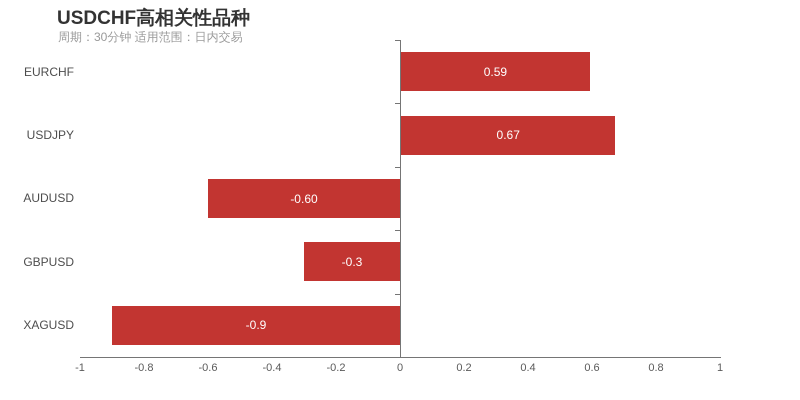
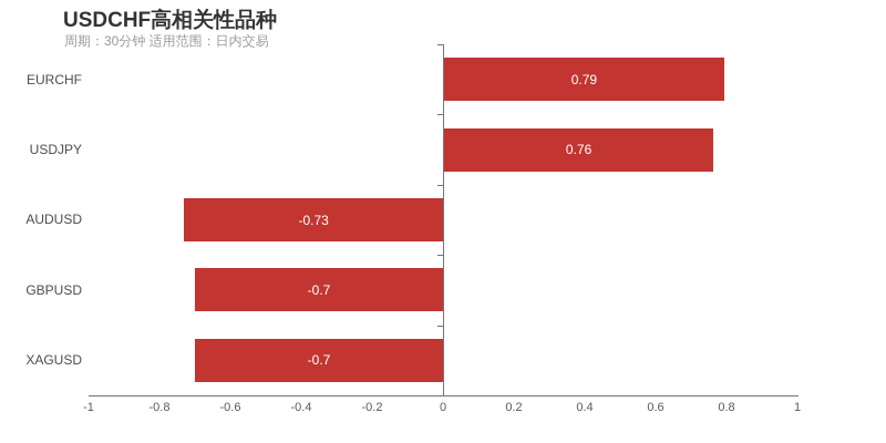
EURCHF: 0.59 -> 0.79
USDJPY: 0.67 -> 0.76
AUDUSD: -0.60 -> -0.73
GBPUSD: -0.3 -> -0.7
XAGUSD: -0.9 -> -0.7
